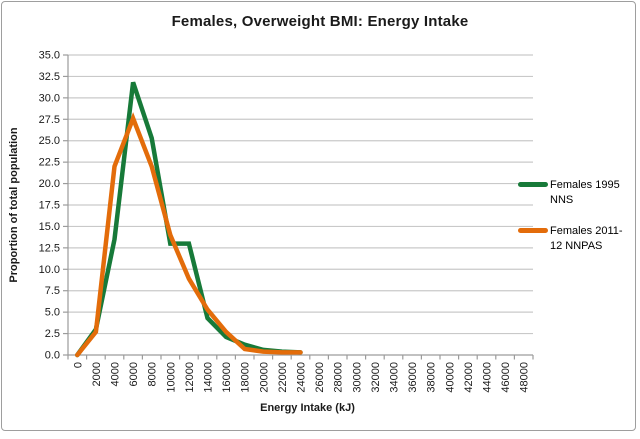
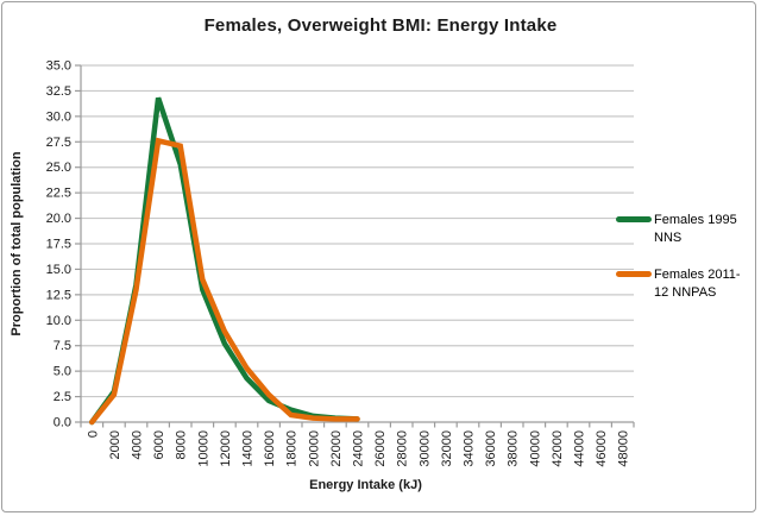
Females 2011-12 NNPAS/4000: 22 -> 13
Females 2011-12 NNPAS/8000: 22 -> 27
Females 1995 NNS/12000: 13 -> 8
